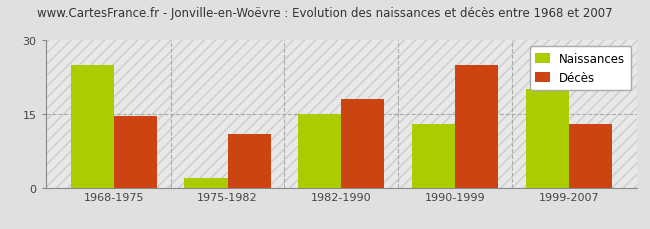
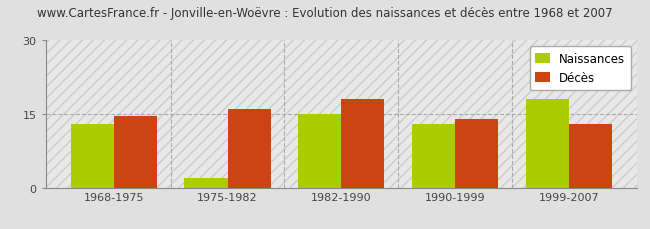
Naissances/1968-1975: 25 -> 13
Décès/1975-1982: 11.0 -> 16.0
Décès/1990-1999: 25.0 -> 14.0
Naissances/1999-2007: 20 -> 18
